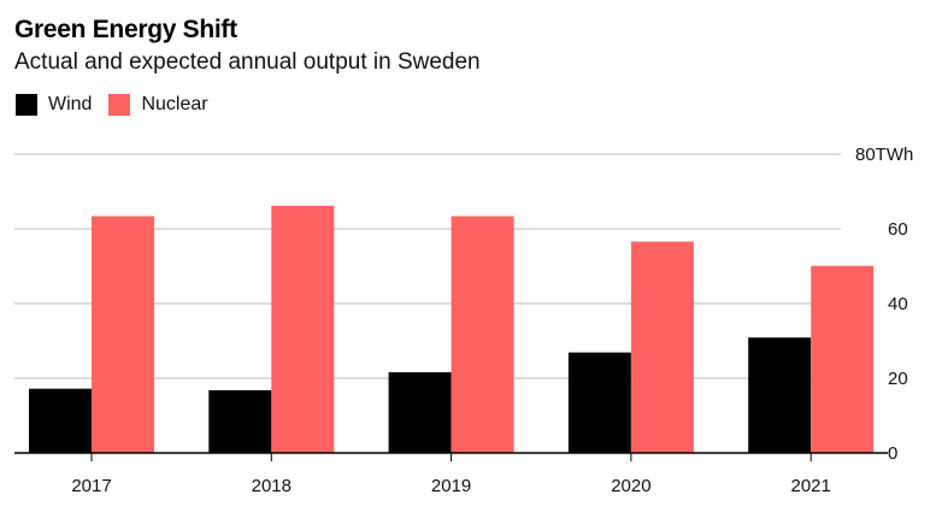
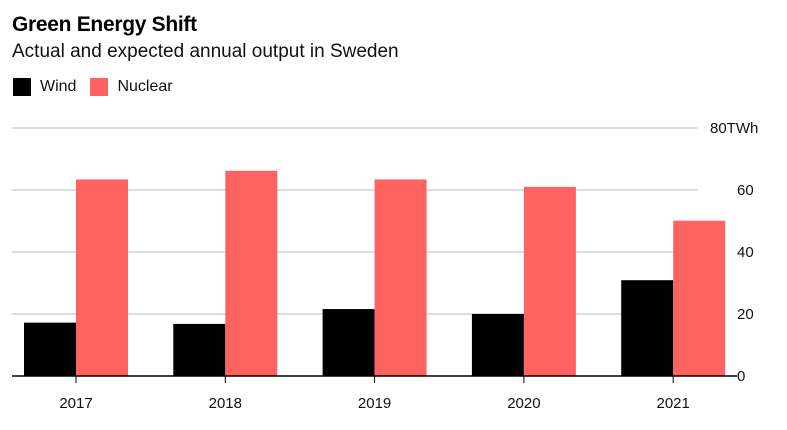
Wind/2020: 27 -> 20
Nuclear/2020: 57 -> 61
